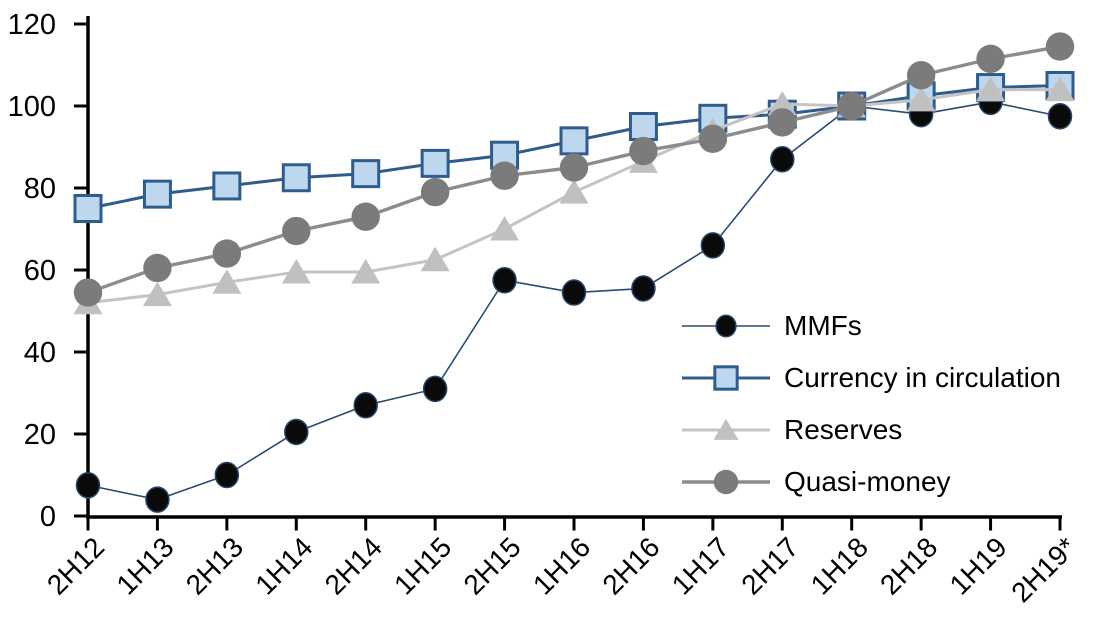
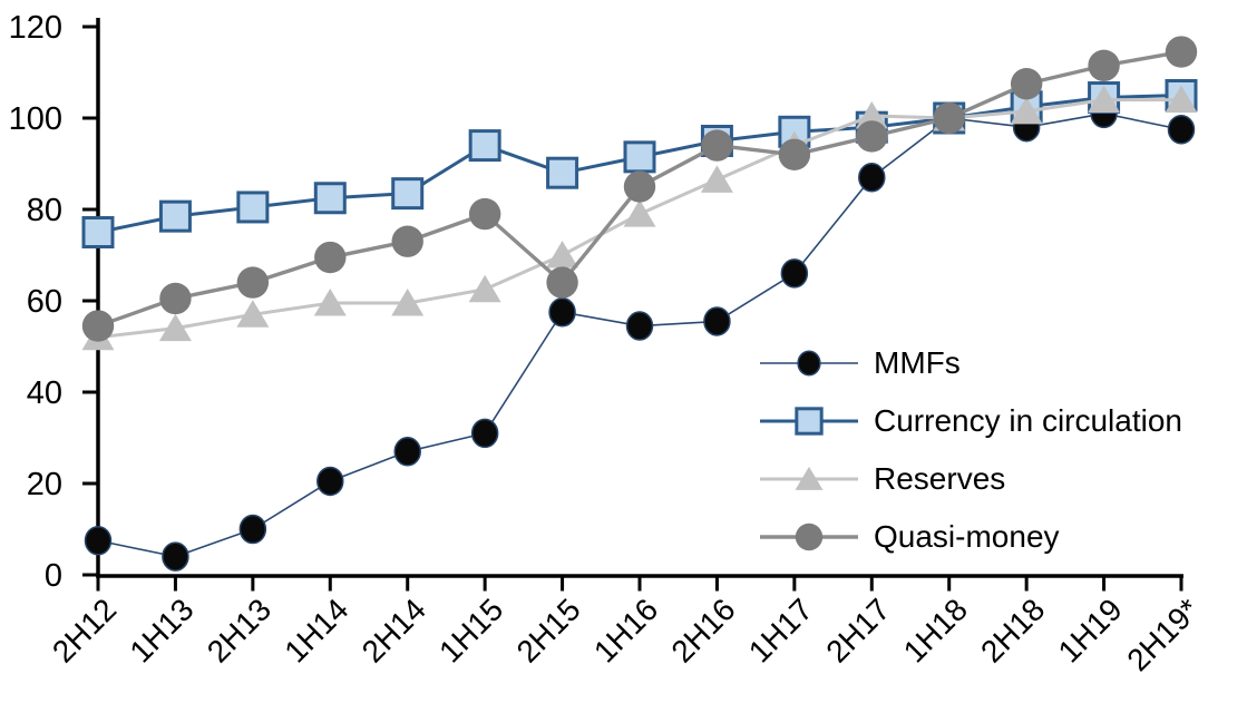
Currency in circulation/1H15: 86 -> 94
Quasi-money/2H15: 83 -> 64
Quasi-money/2H16: 89 -> 94
